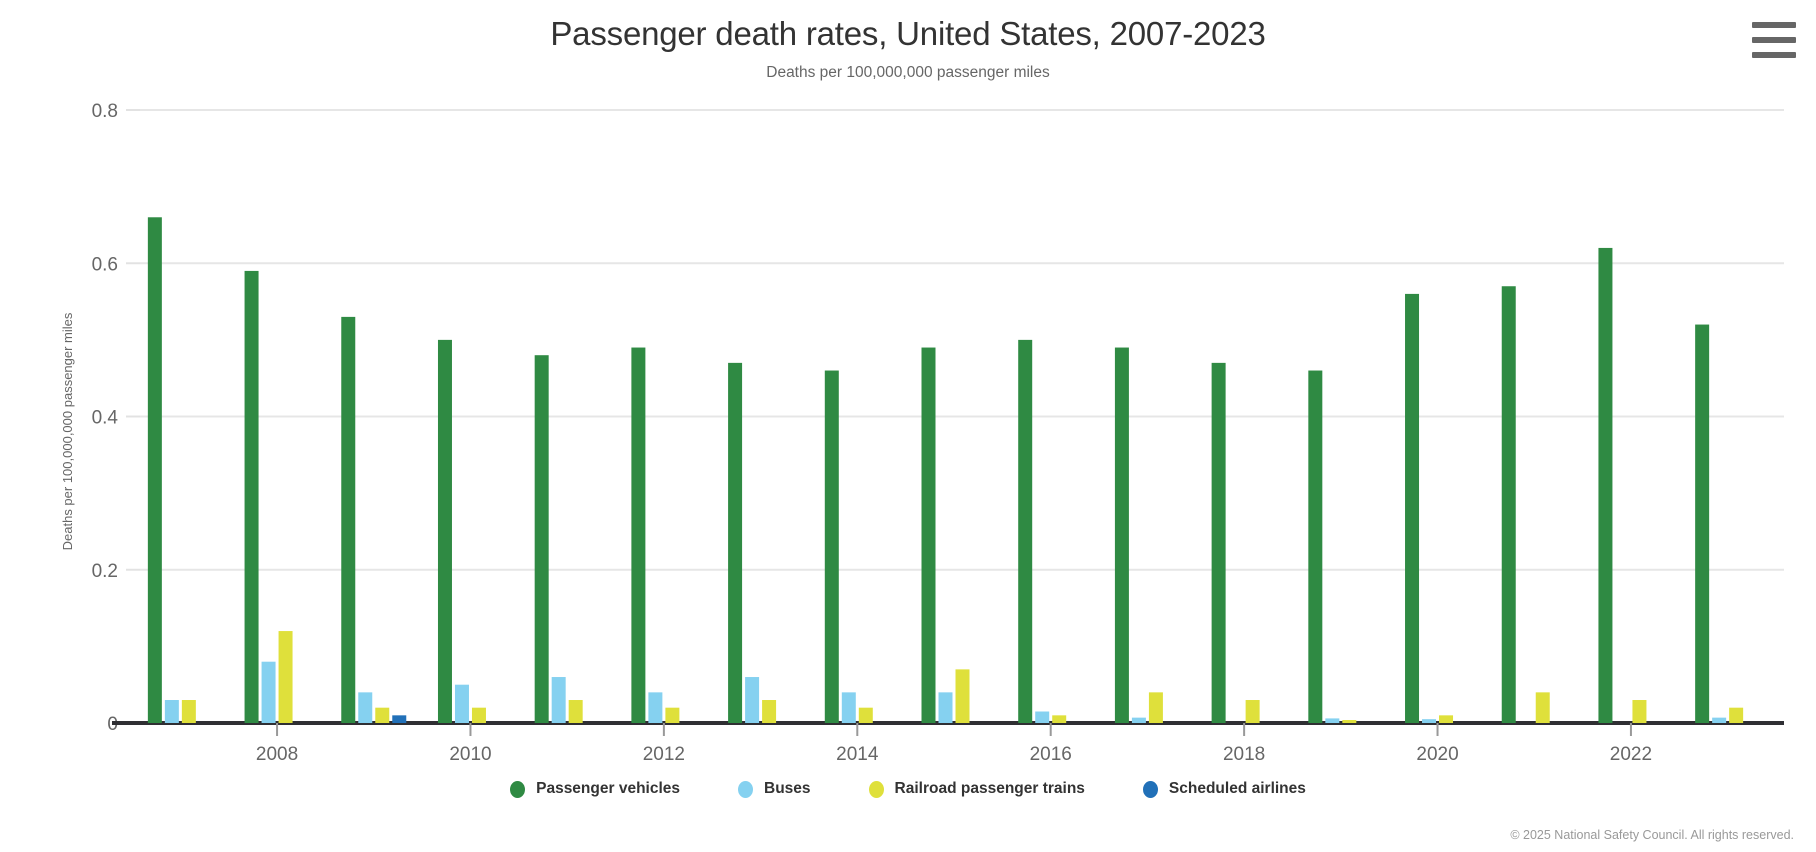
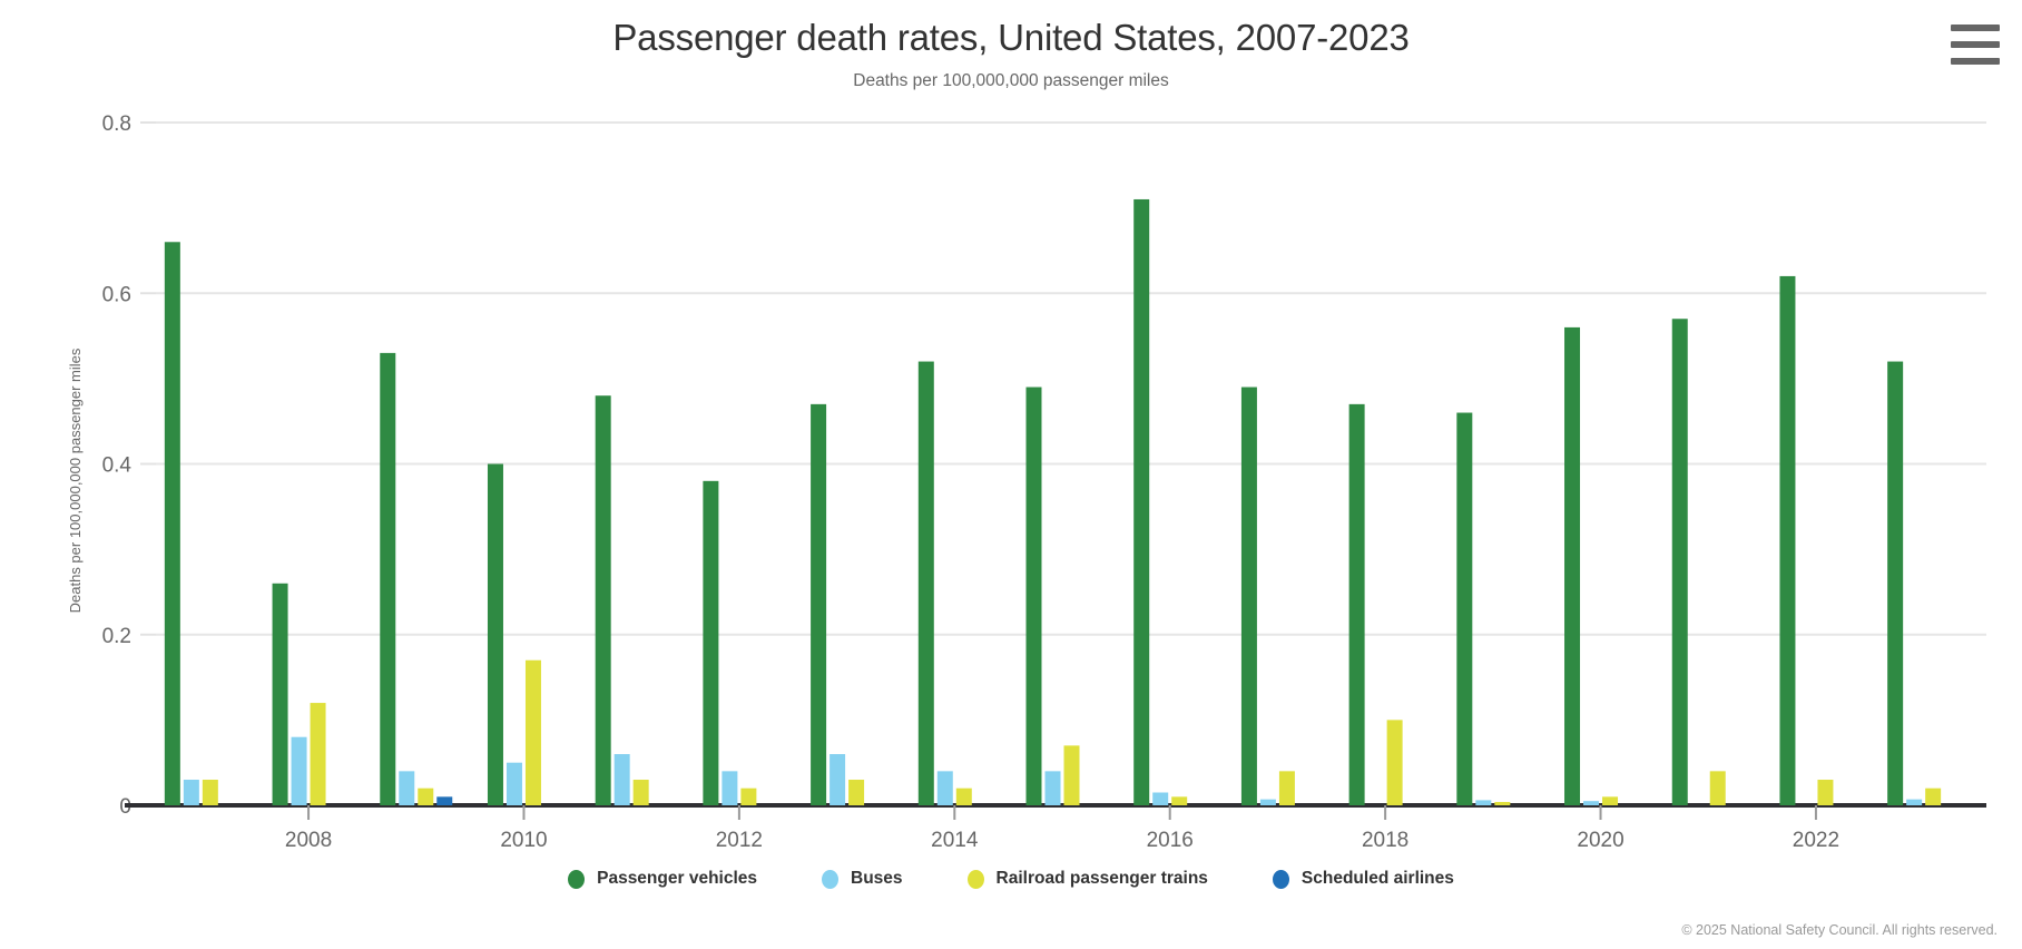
Passenger vehicles/2008: 0.59 -> 0.26
Passenger vehicles/2010: 0.50 -> 0.40
Railroad passenger trains/2010: 0.02 -> 0.17
Passenger vehicles/2012: 0.49 -> 0.38
Passenger vehicles/2014: 0.46 -> 0.52
Passenger vehicles/2016: 0.50 -> 0.71
Railroad passenger trains/2018: 0.03 -> 0.10
